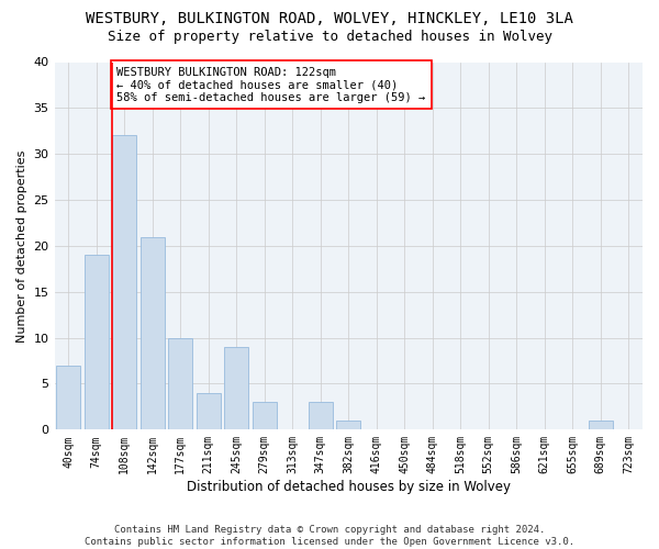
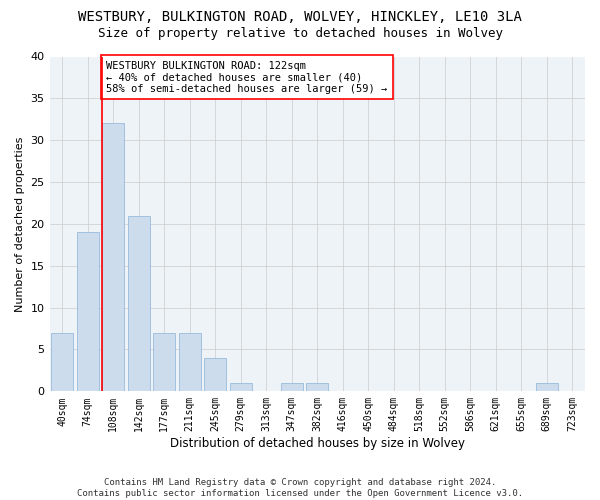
177sqm: 10 -> 7
211sqm: 4 -> 7
245sqm: 9 -> 4
279sqm: 3 -> 1
347sqm: 3 -> 1
